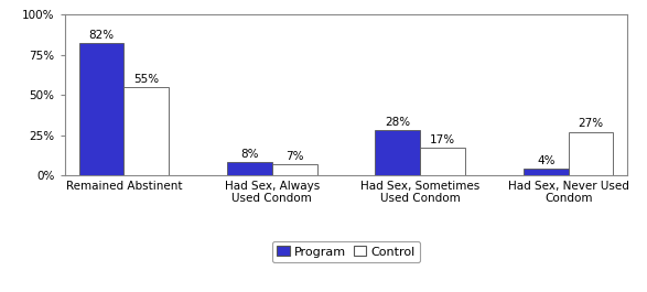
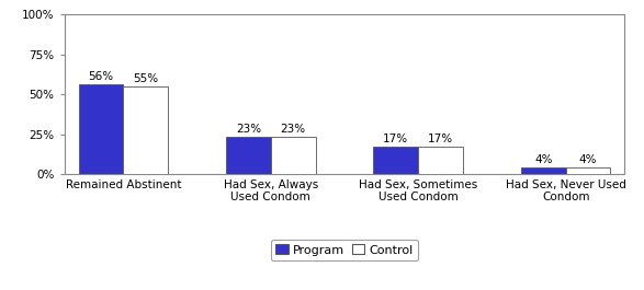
Program/Remained Abstinent: 82% -> 56%
Program/Had Sex, Always Used Condom: 8% -> 23%
Control/Had Sex, Always Used Condom: 7% -> 23%
Program/Had Sex, Sometimes Used Condom: 28% -> 17%
Control/Had Sex, Never Used Condom: 27% -> 4%
